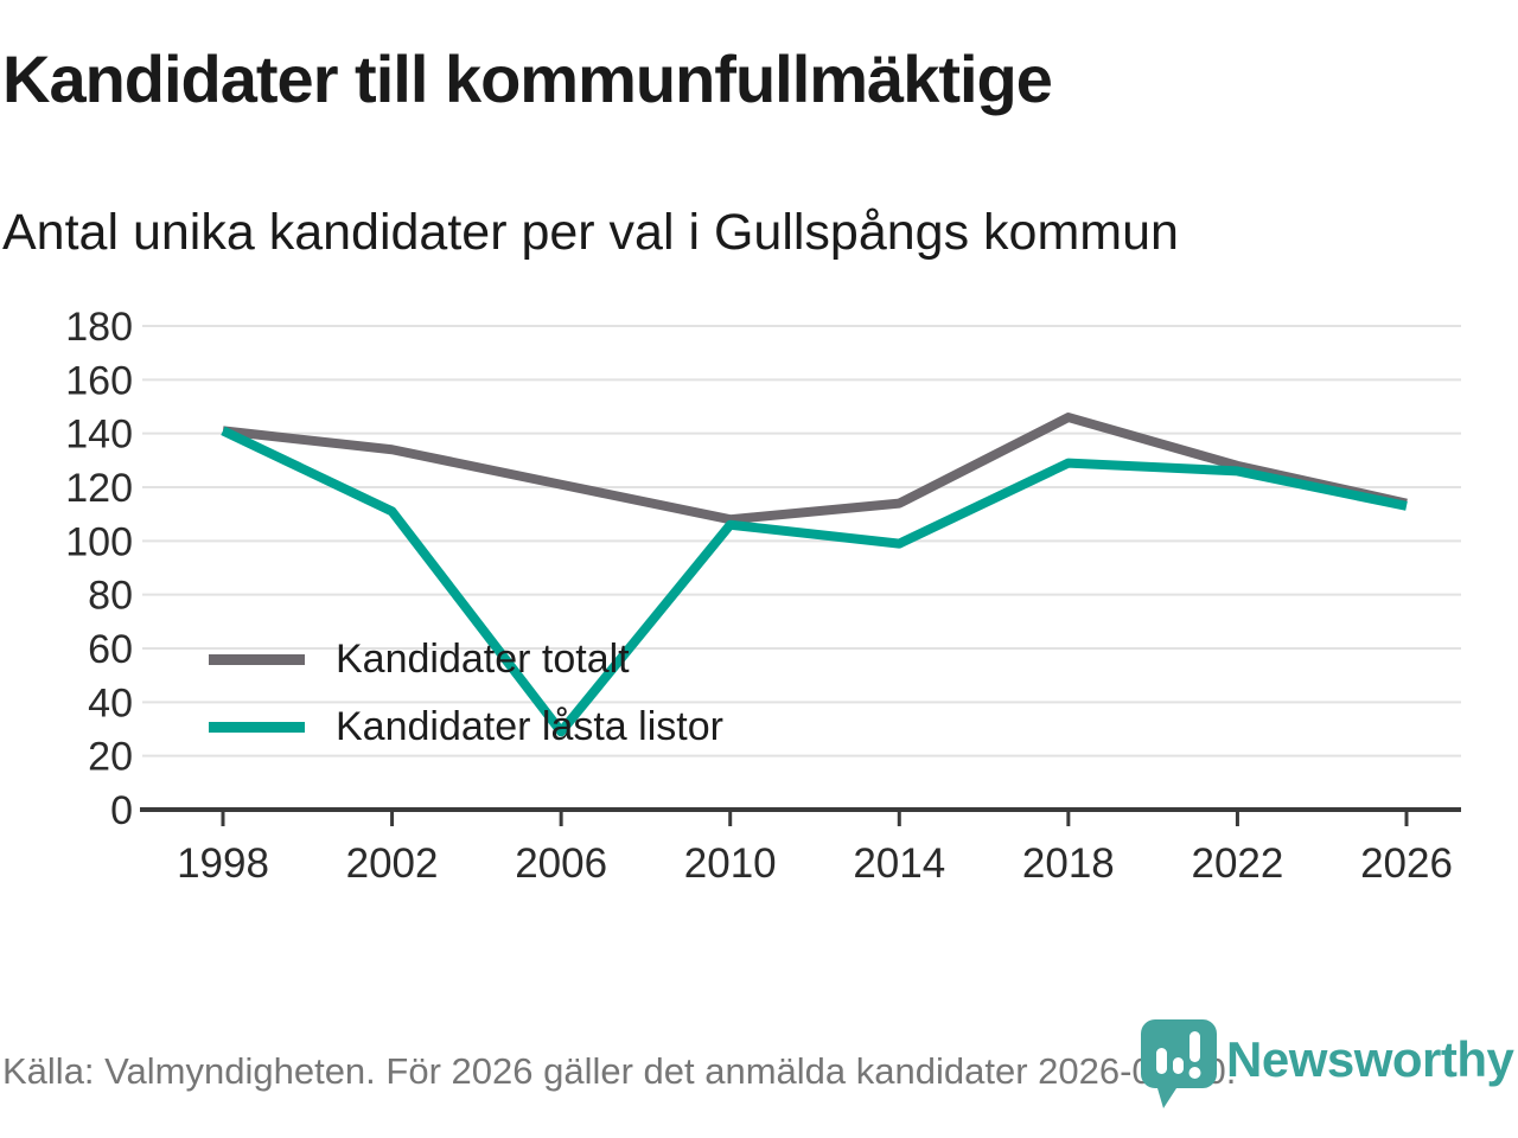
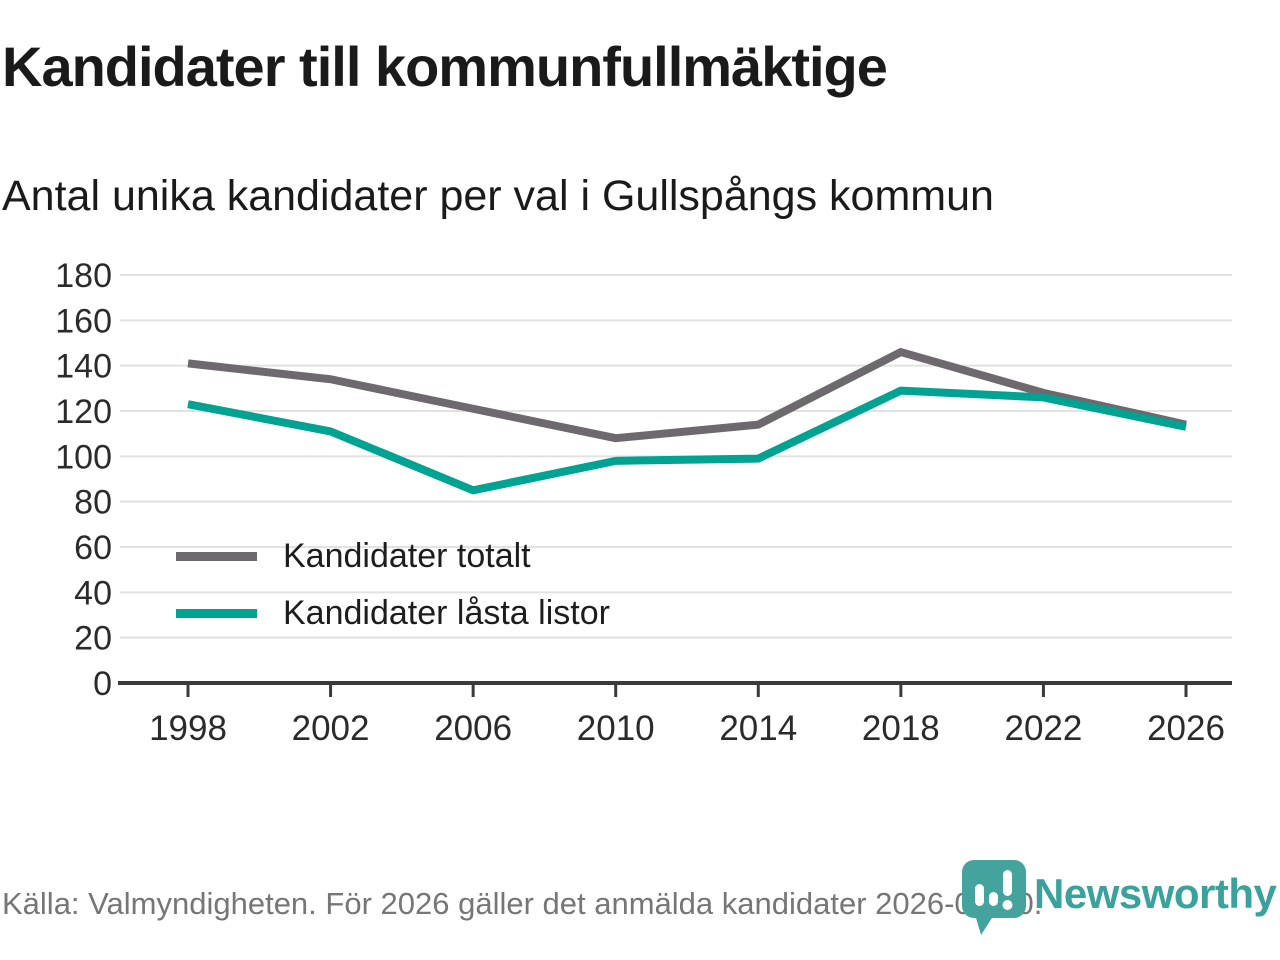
Kandidater låsta listor/1998: 141 -> 123
Kandidater låsta listor/2006: 29 -> 85
Kandidater låsta listor/2010: 106 -> 98
